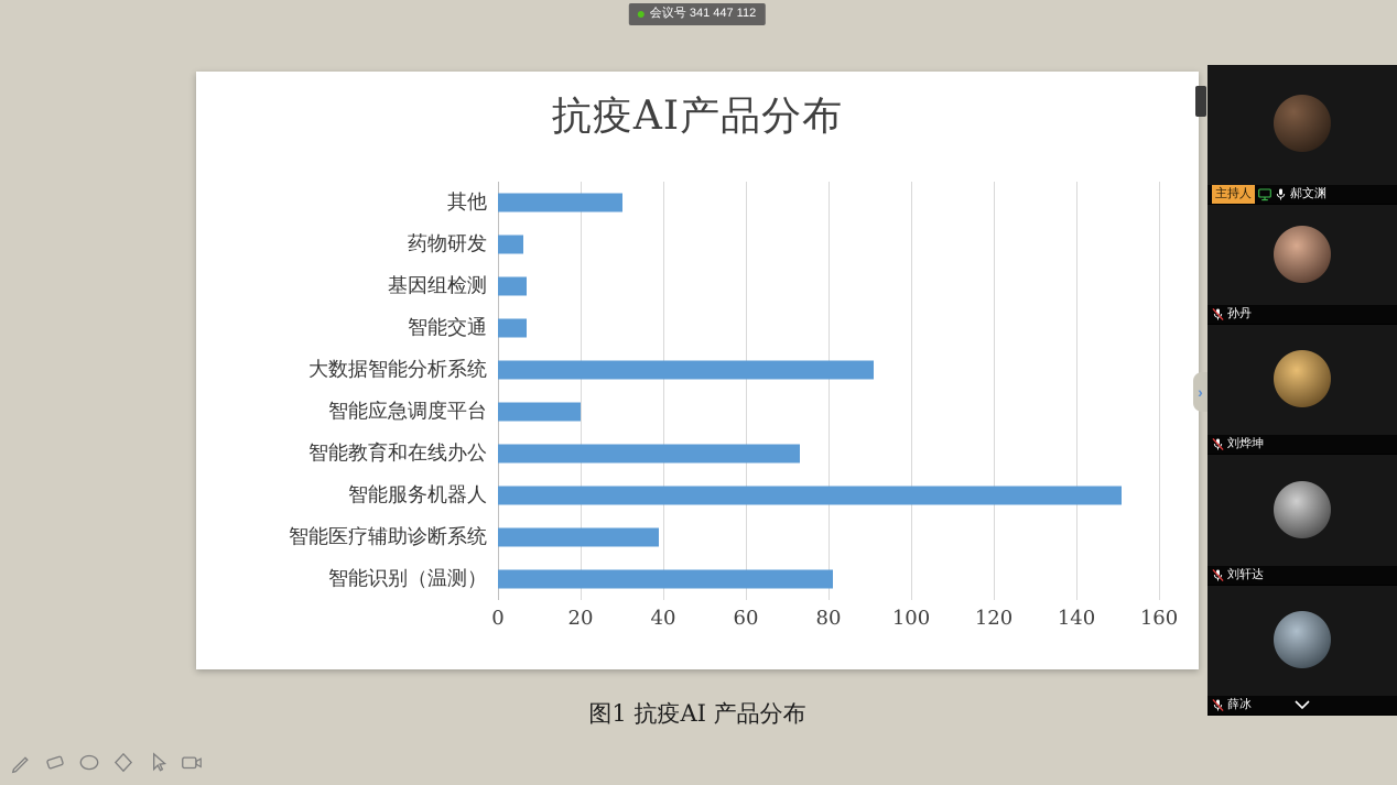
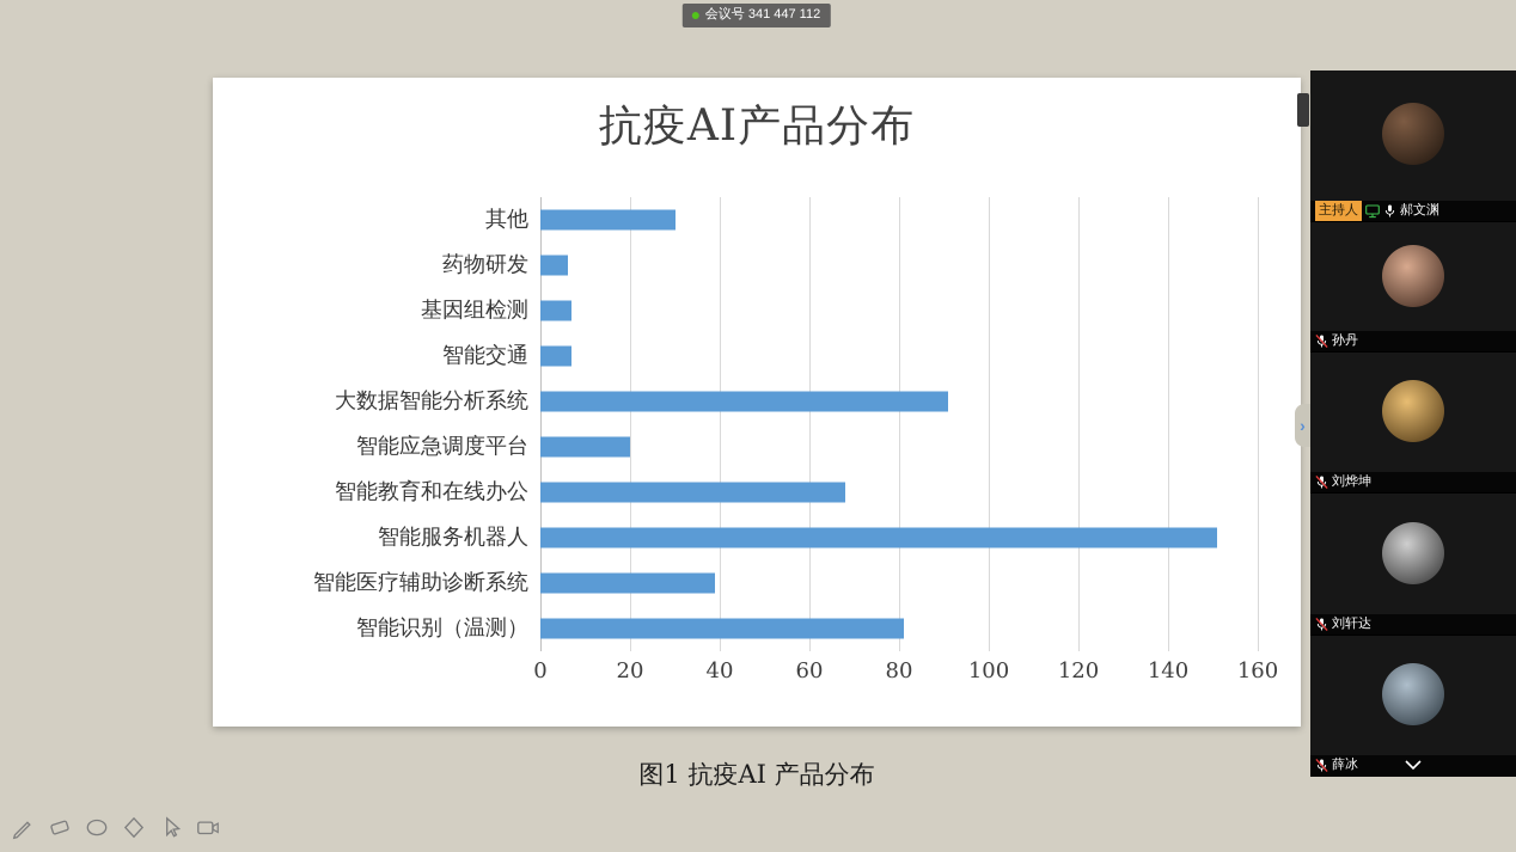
智能教育和在线办公: 73 -> 68
